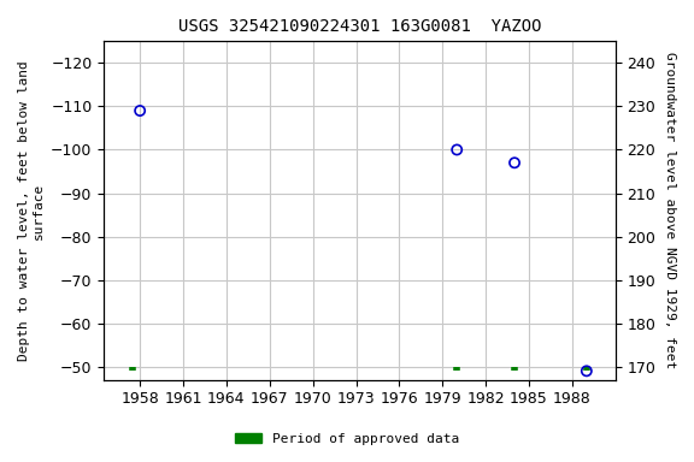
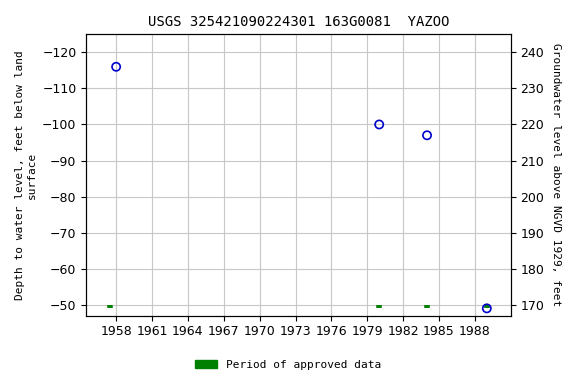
1958: -109 -> -116
